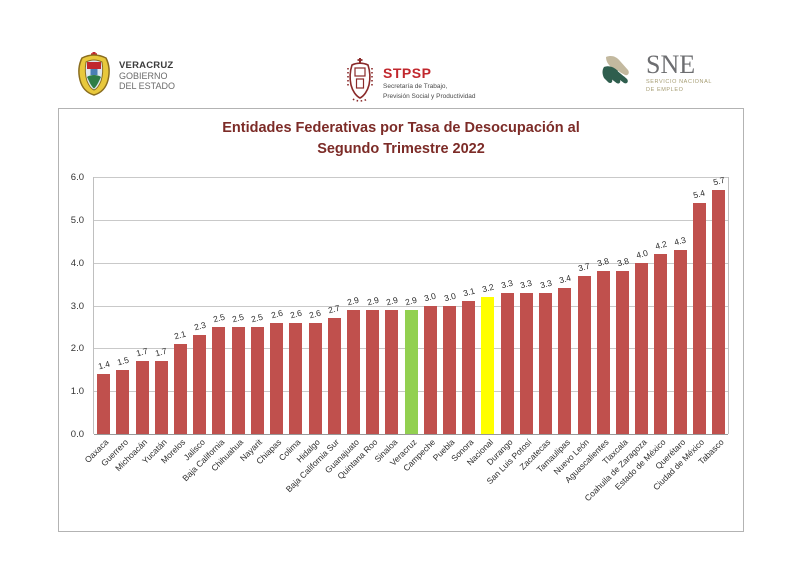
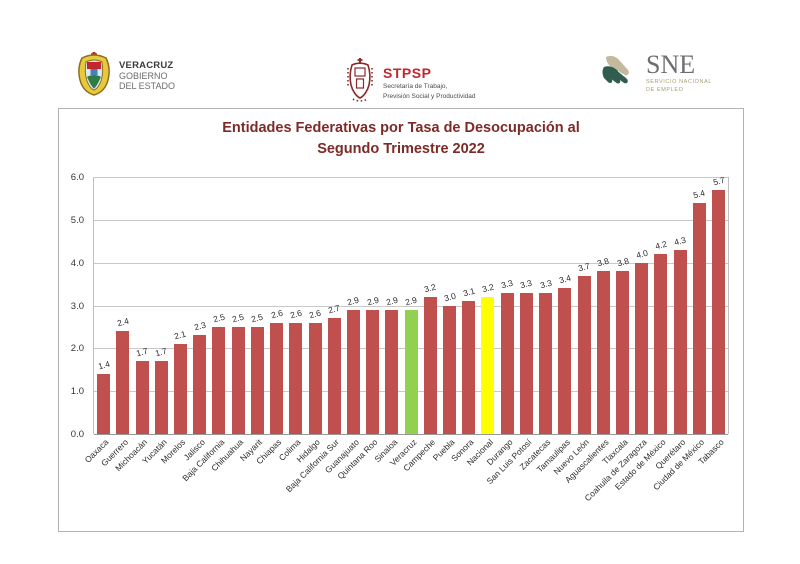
Guerrero: 1.5 -> 2.4
Campeche: 3.0 -> 3.2
